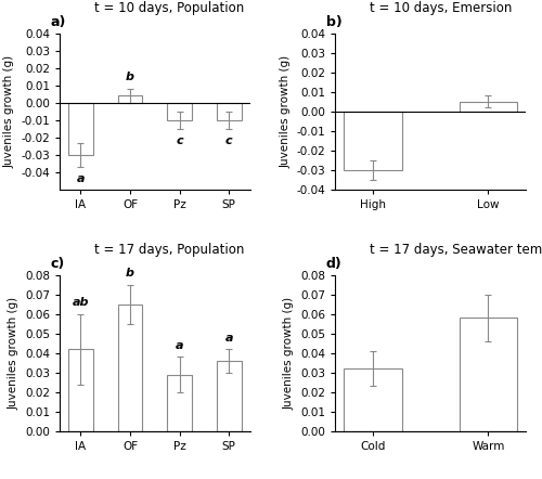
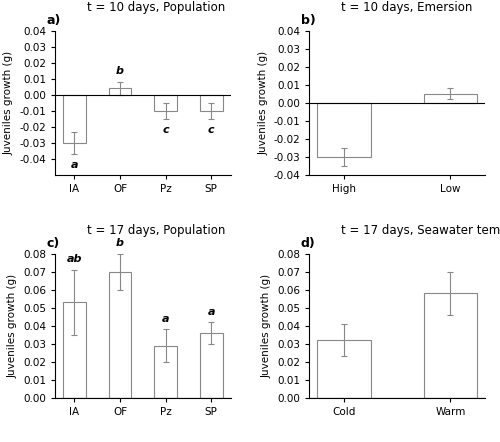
t = 17 days, Population/IA: 0.042 -> 0.053
t = 17 days, Population/OF: 0.065 -> 0.070
